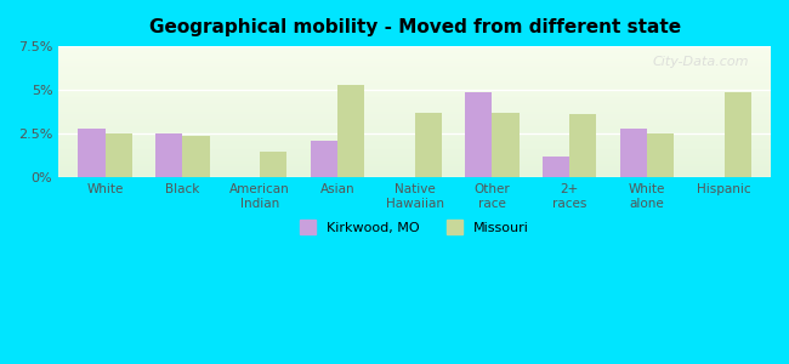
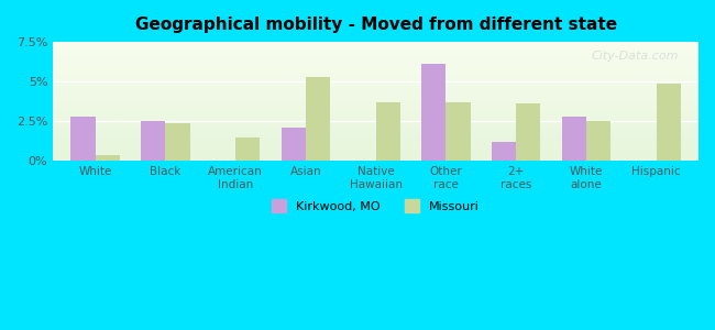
Missouri/White: 2.5% -> 0.4%
Kirkwood, MO/Other race: 4.9% -> 6.1%
